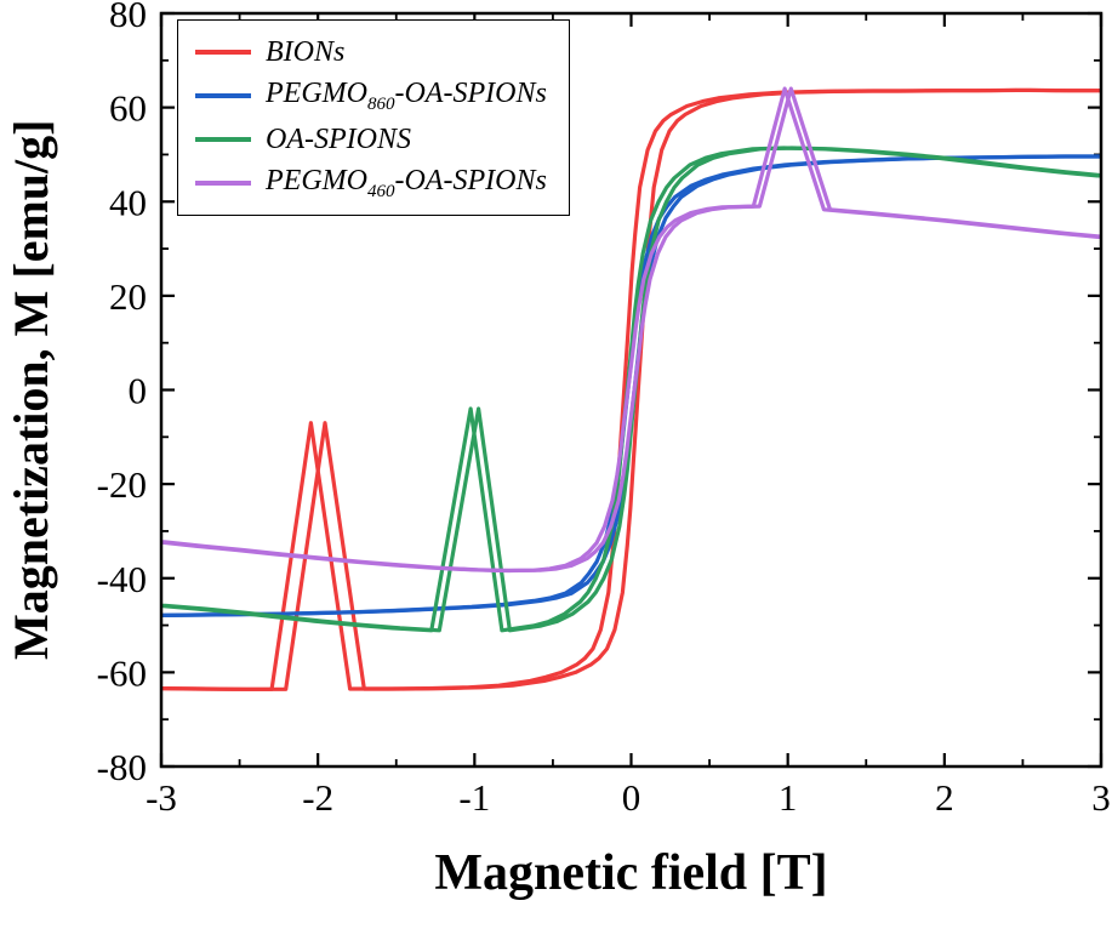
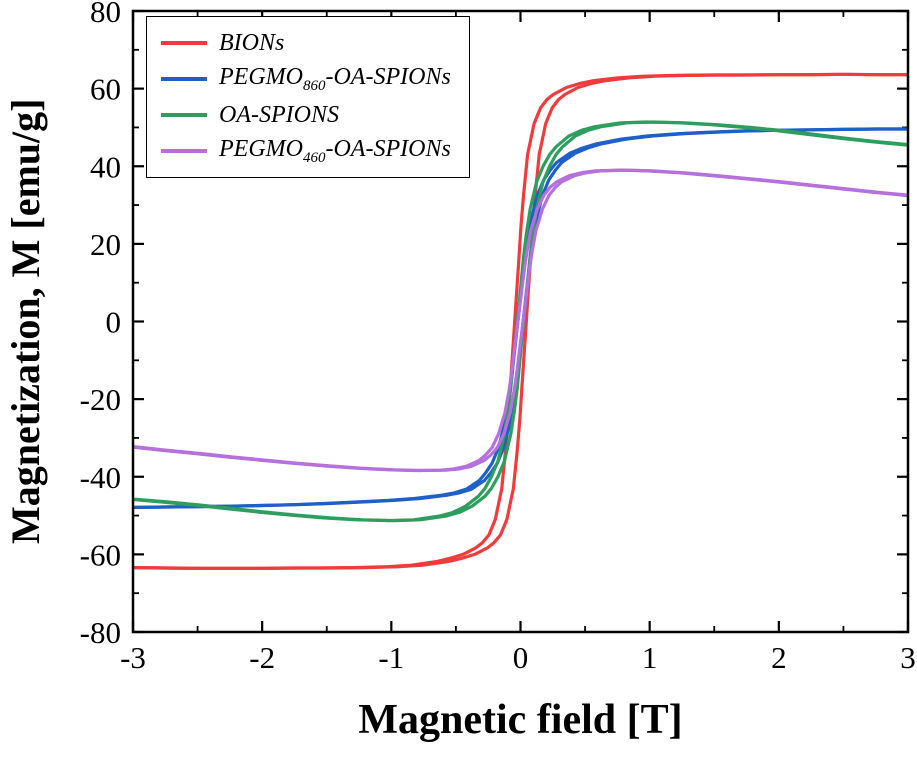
BIONs/-2: -7 -> -64
OA-SPIONS/-1: -4 -> -51
PEGMO460-OA-SPIONs/1: 64 -> 39
